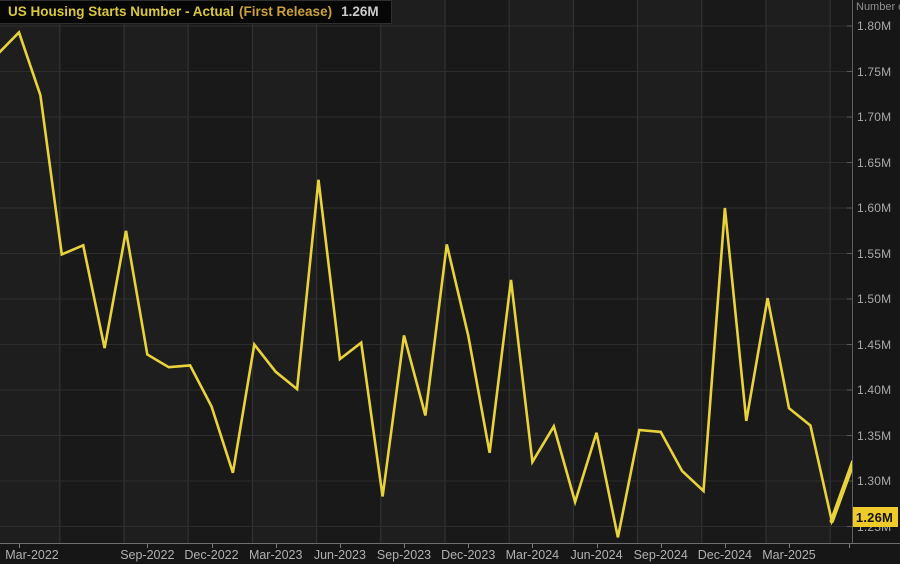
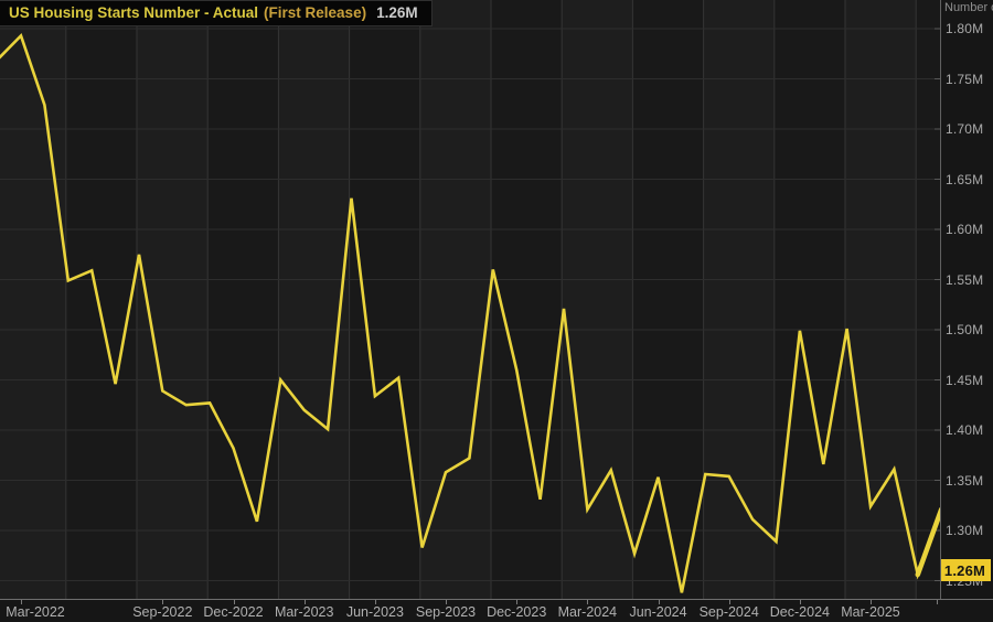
Sep-2023: 1.46M -> 1.36M
Dec-2024: 1.60M -> 1.50M
Mar-2025: 1.38M -> 1.32M
